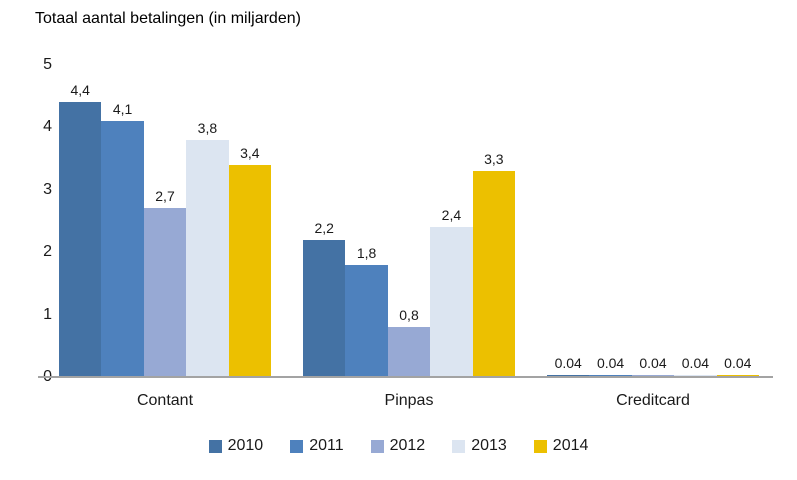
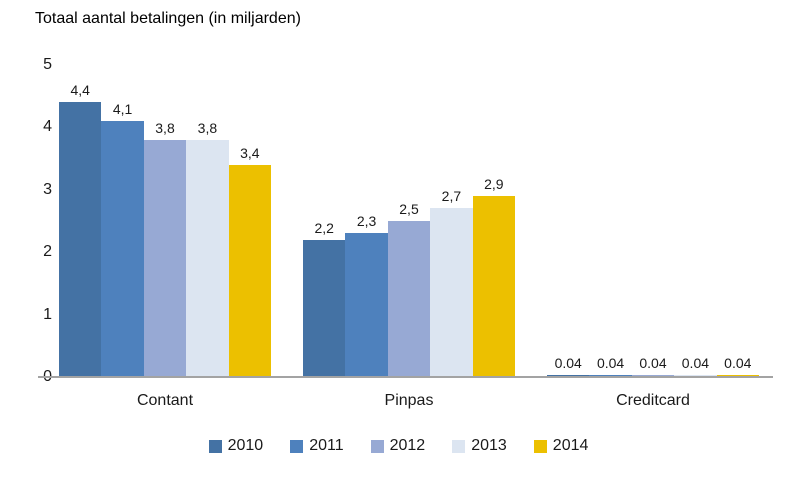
2012/Contant: 2,7 -> 3,8
2011/Pinpas: 1,8 -> 2,3
2012/Pinpas: 0,8 -> 2,5
2013/Pinpas: 2,4 -> 2,7
2014/Pinpas: 3,3 -> 2,9
